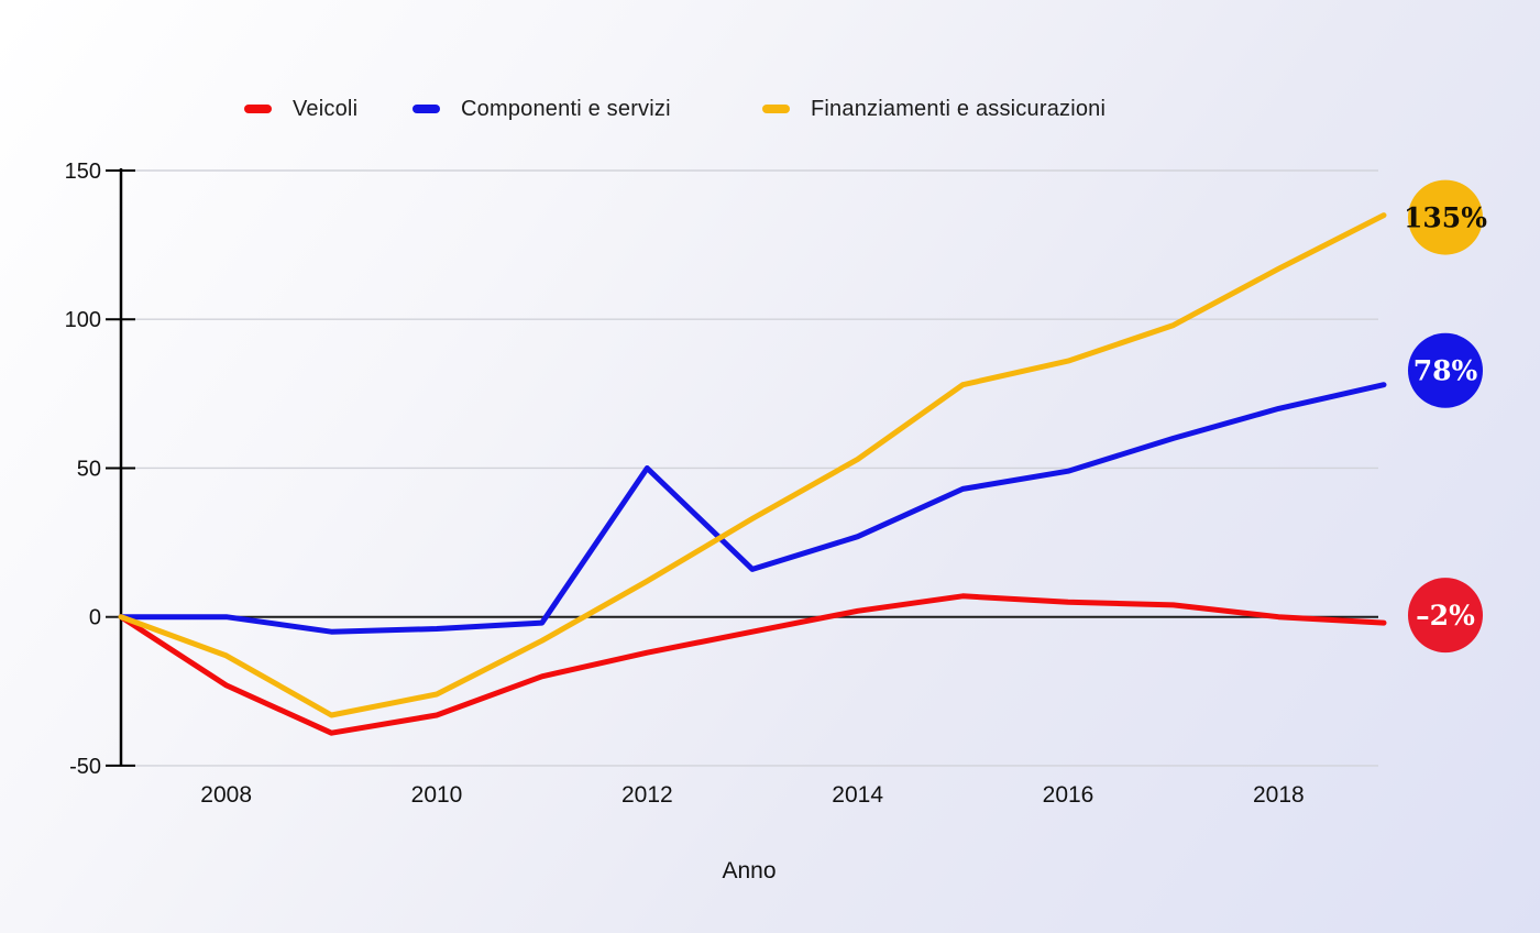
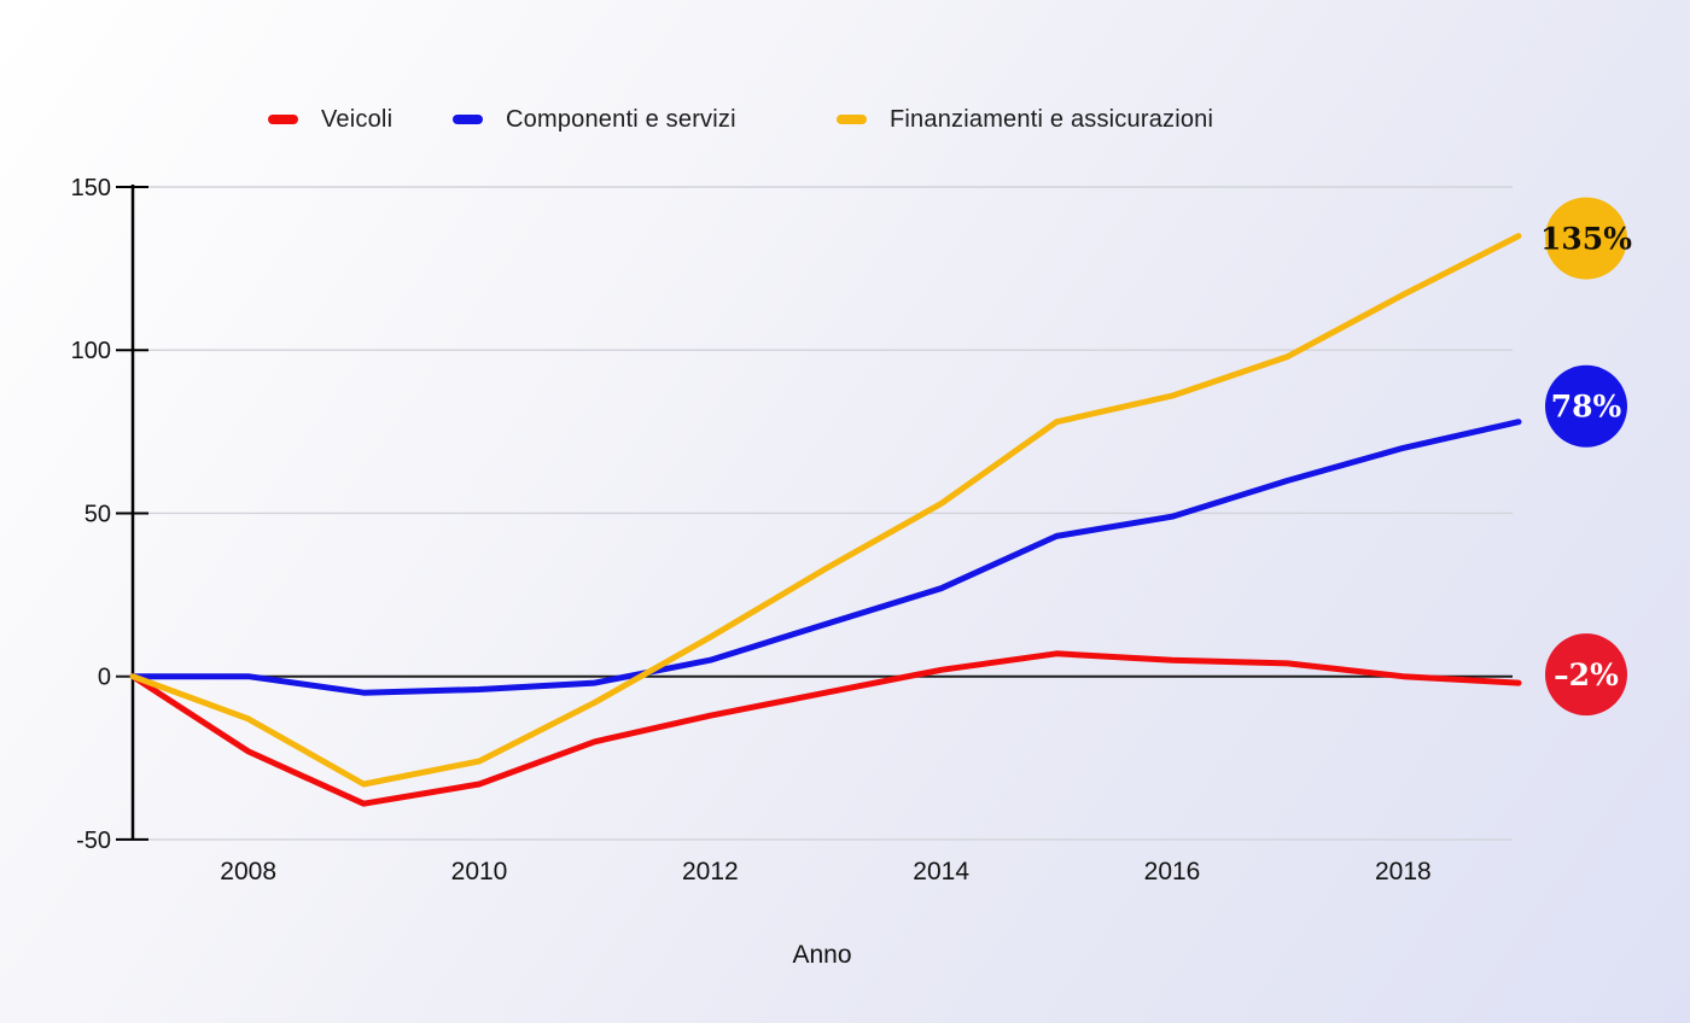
Componenti e servizi/2012: 50 -> 5
